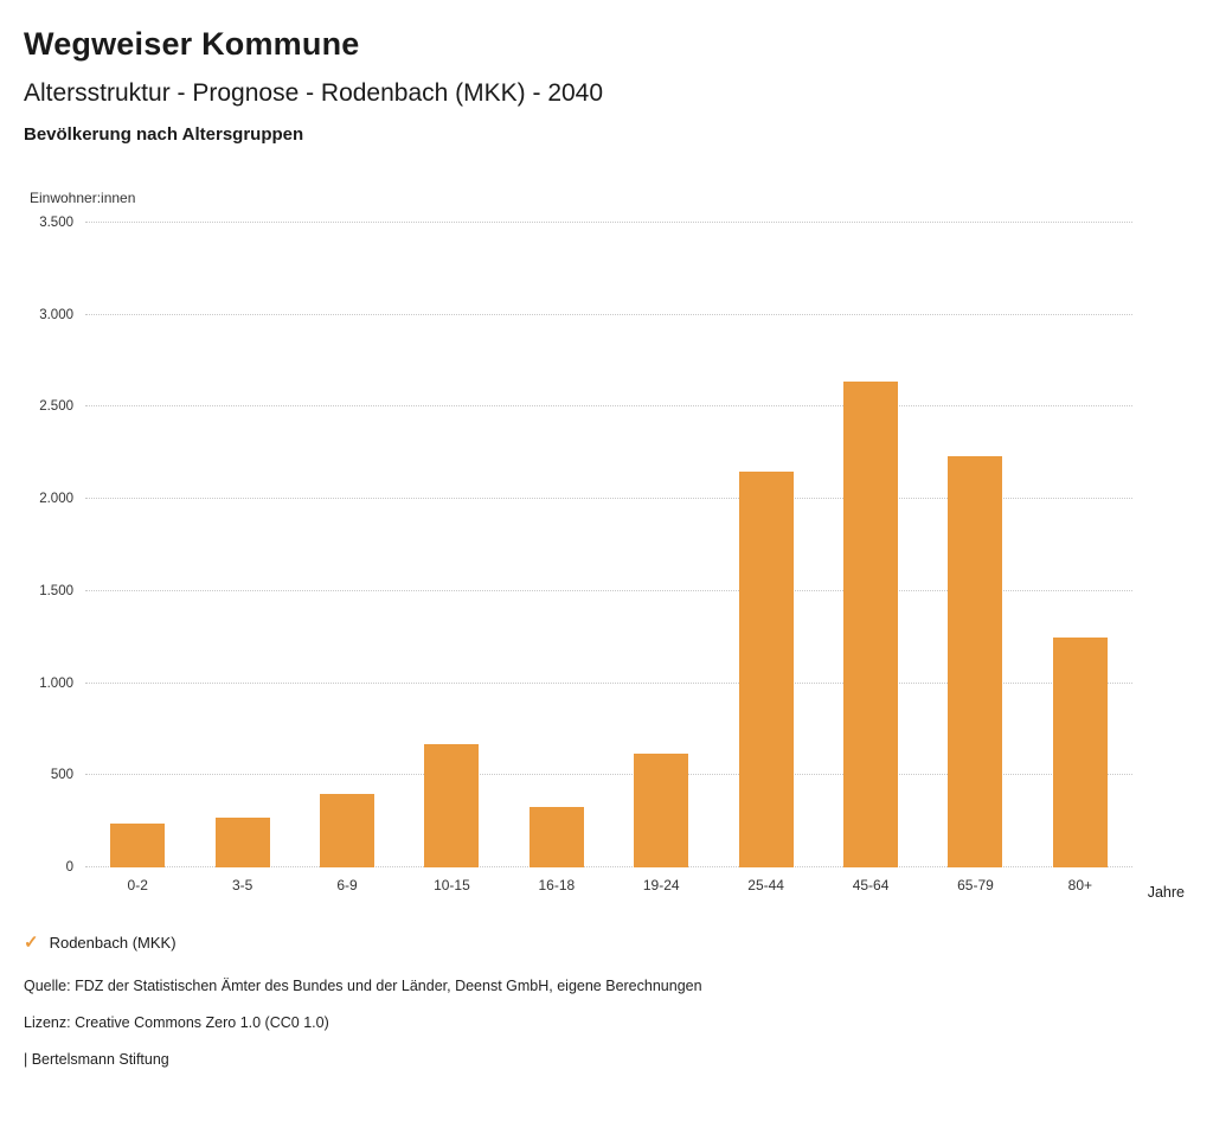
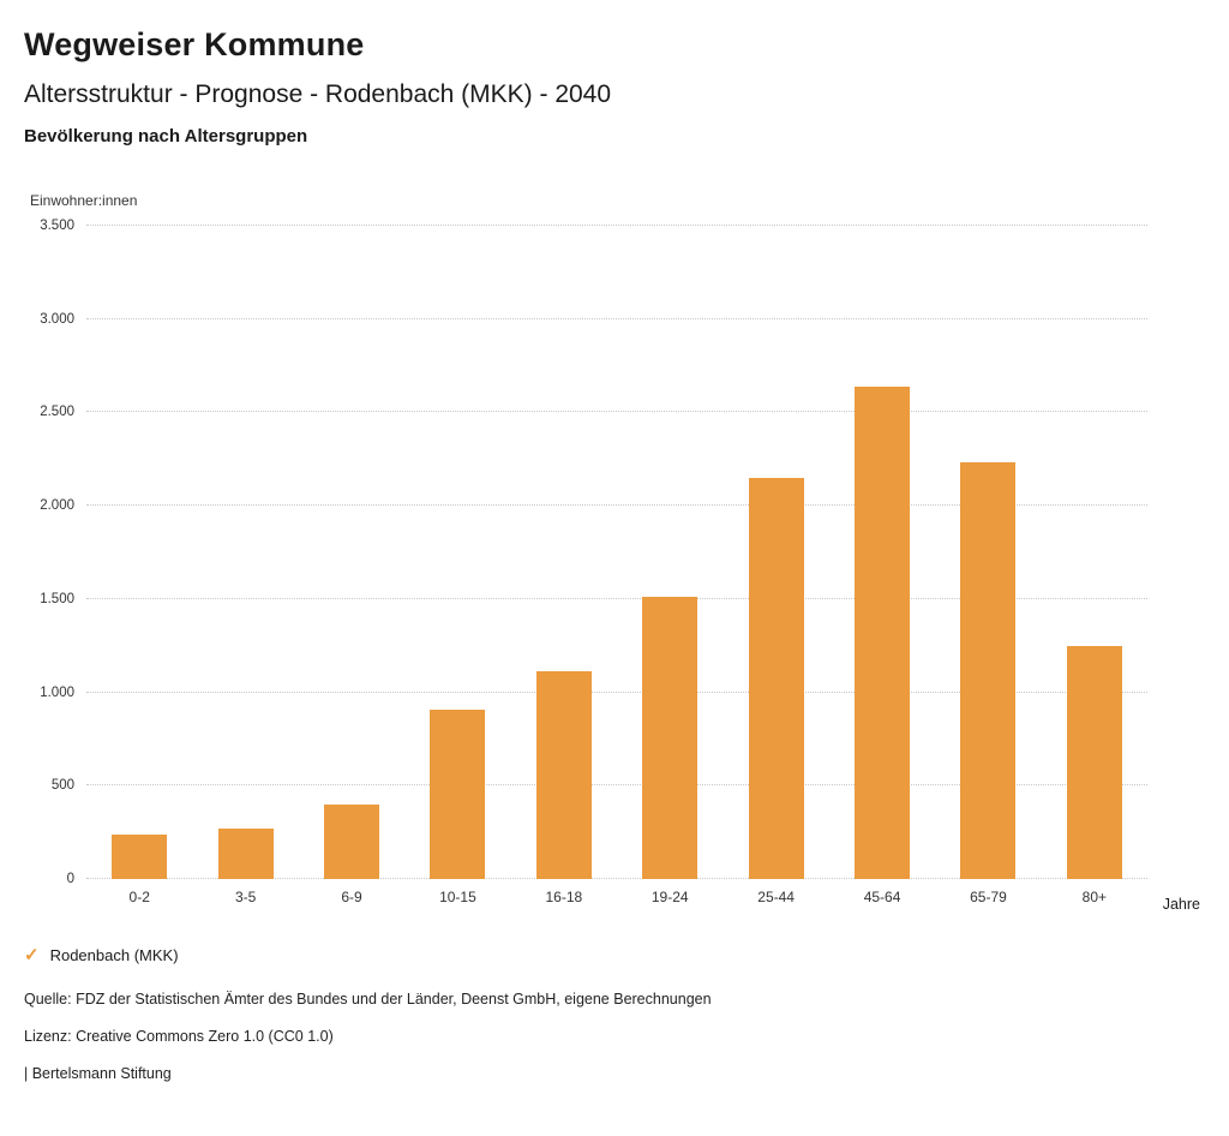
10-15: 670 -> 910
16-18: 330 -> 1110
19-24: 620 -> 1510
